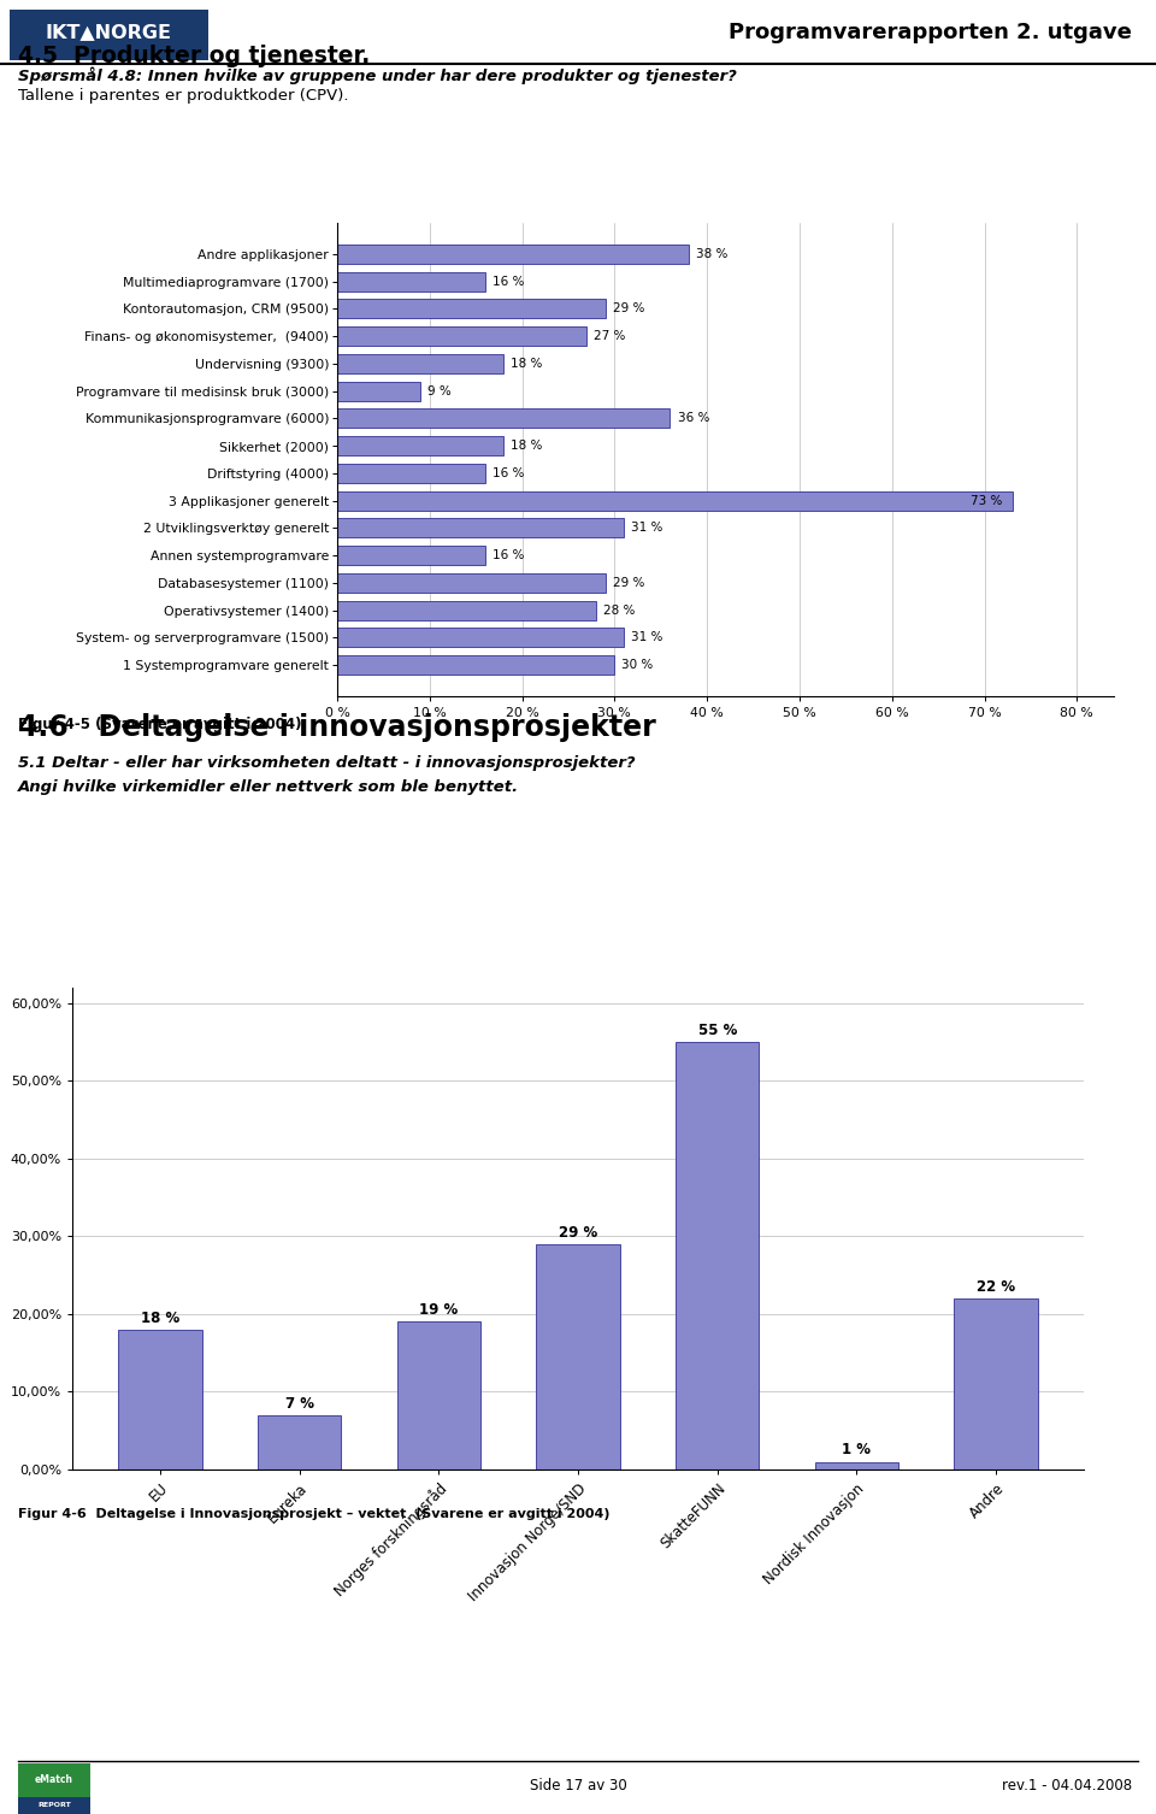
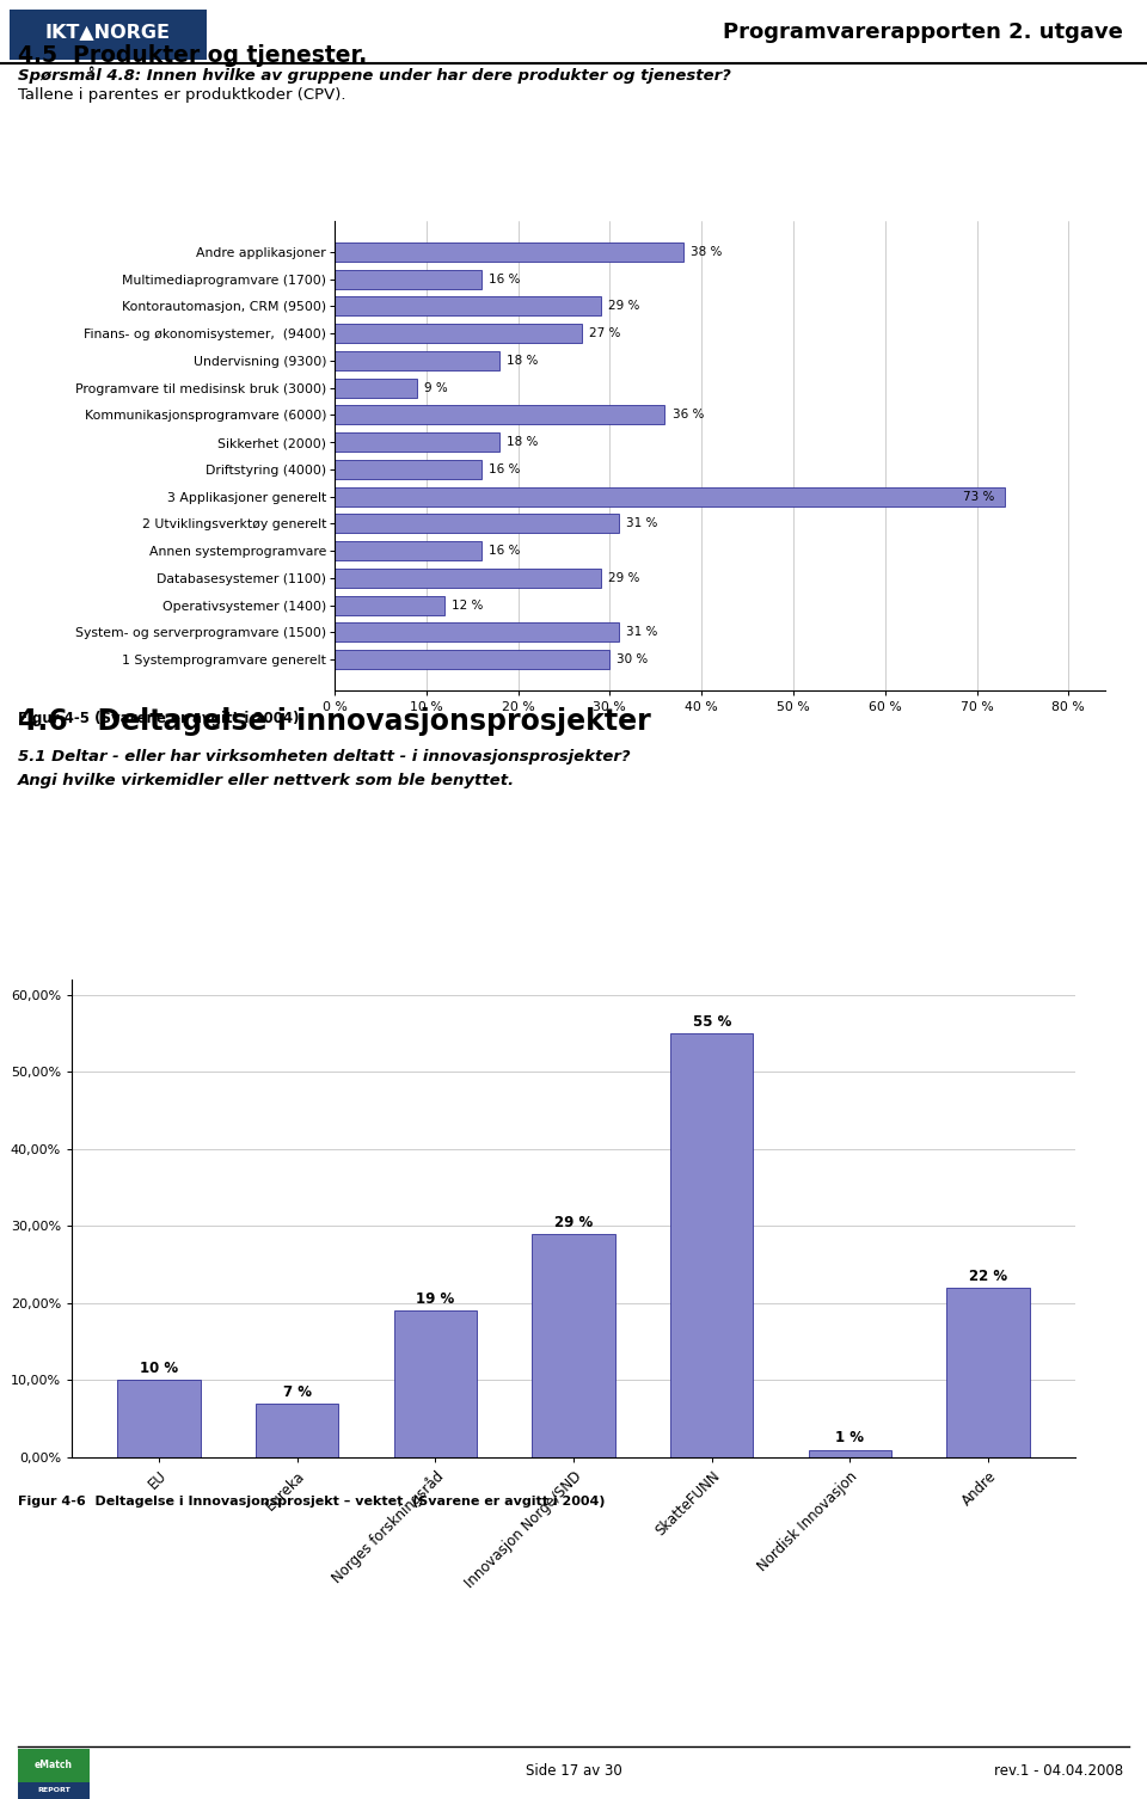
Operativsystemer (1400): 28 -> 12
EU: 18 -> 10
